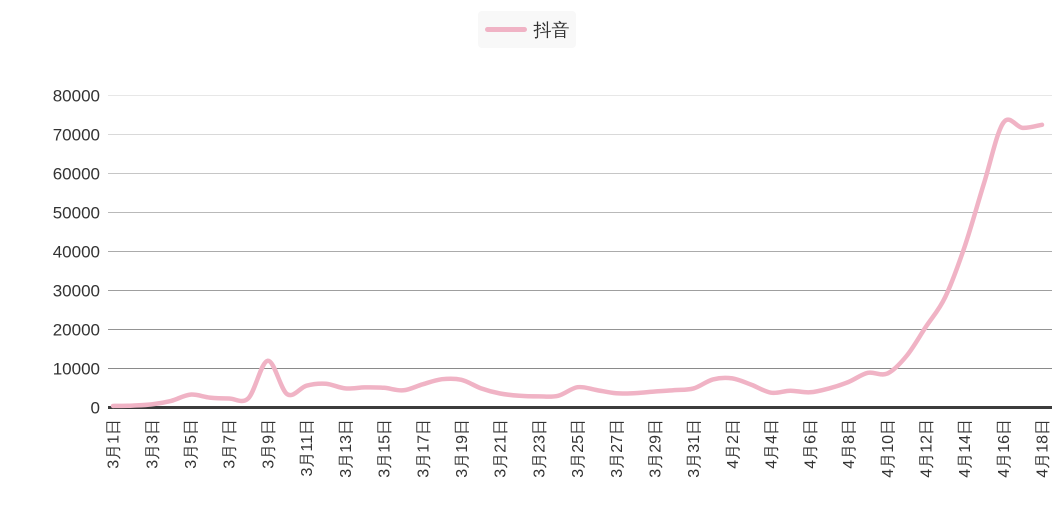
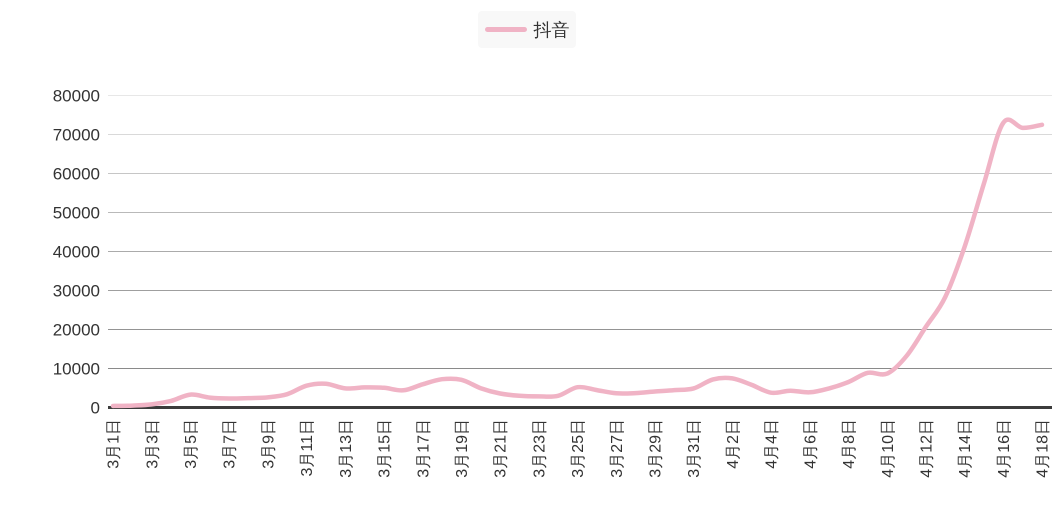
3月9日: 12000 -> 3000
